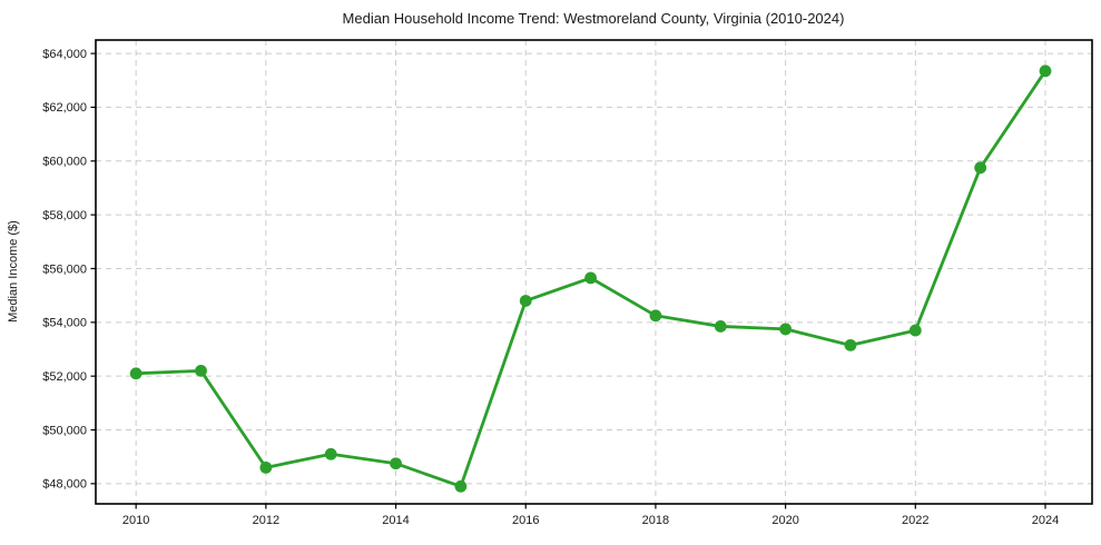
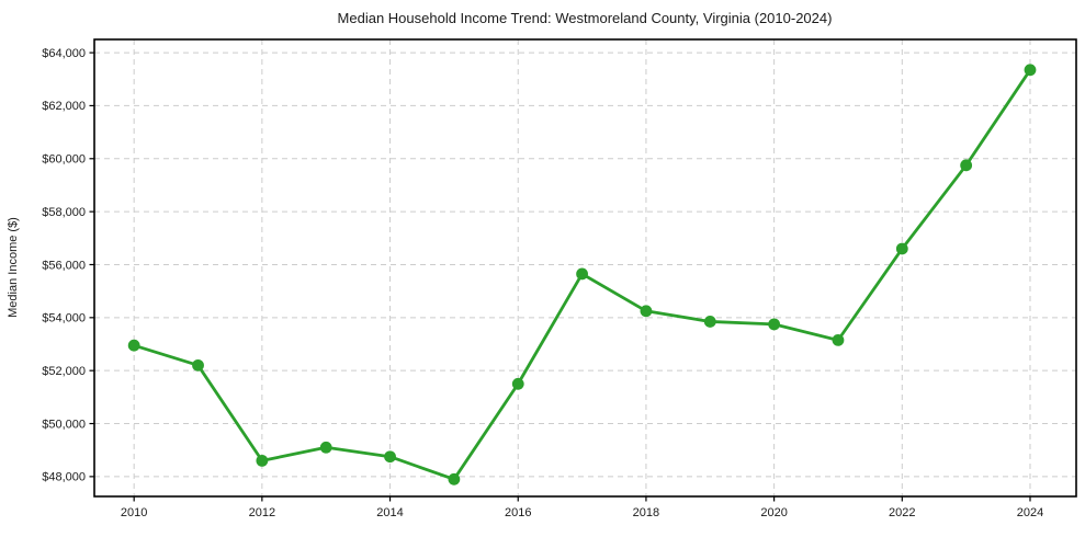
2010: $52100 -> $53000
2016: $54800 -> $51500
2022: $53700 -> $56600
